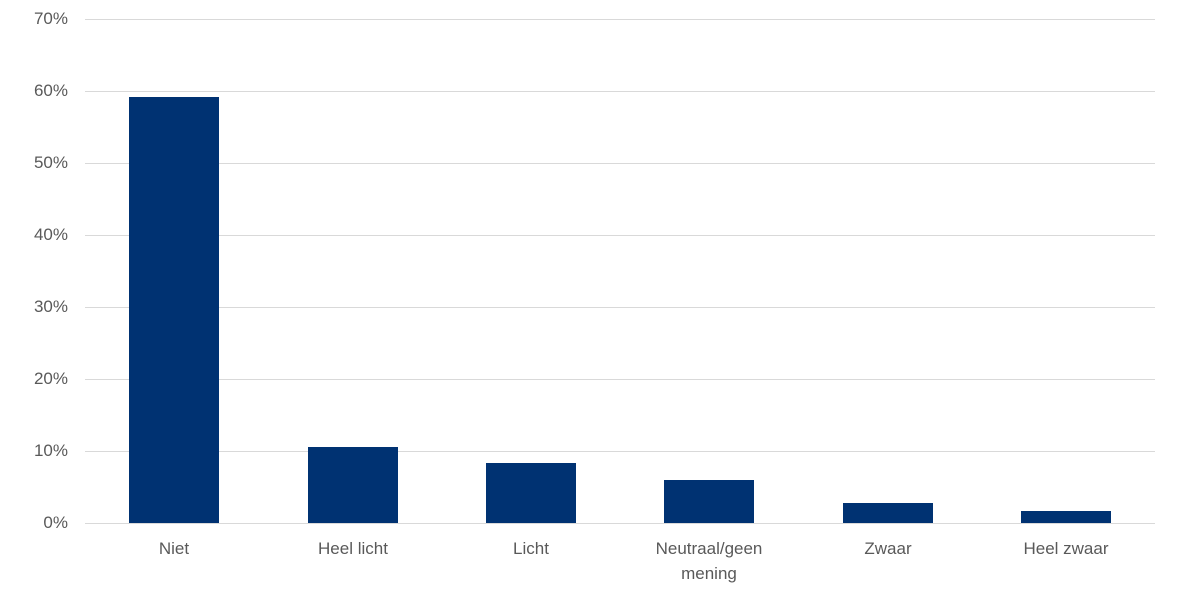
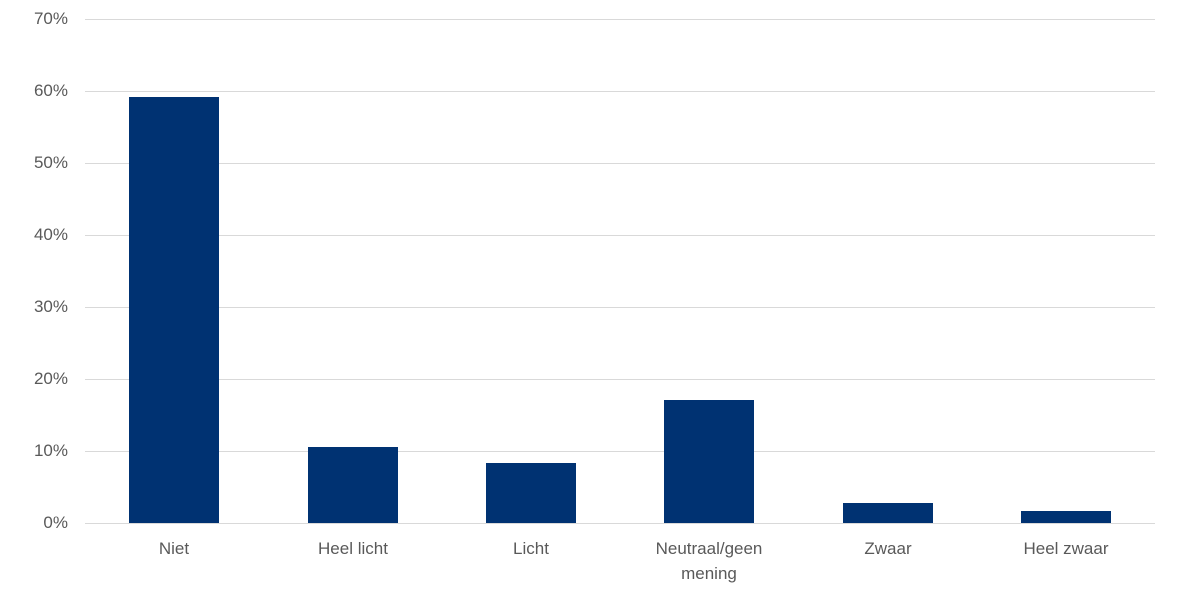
Neutraal/geen mening: 6% -> 17%
